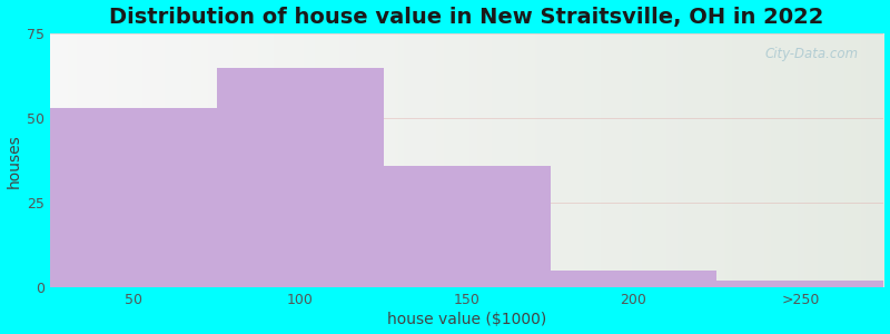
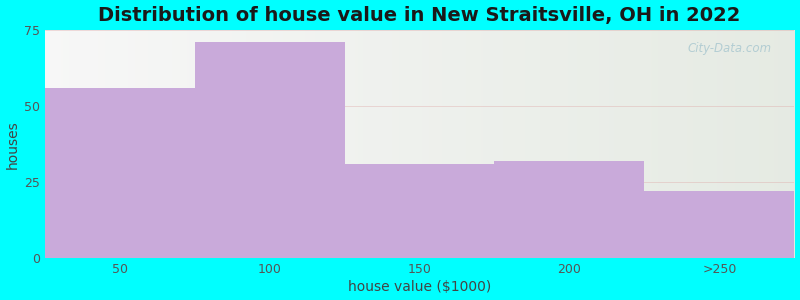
50: 53 -> 56
100: 65 -> 71
150: 36 -> 31
200: 5 -> 32
>250: 2 -> 22
